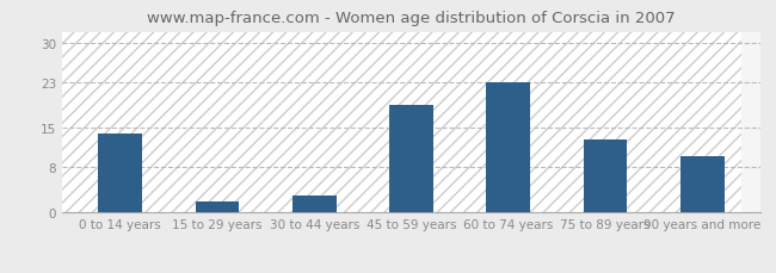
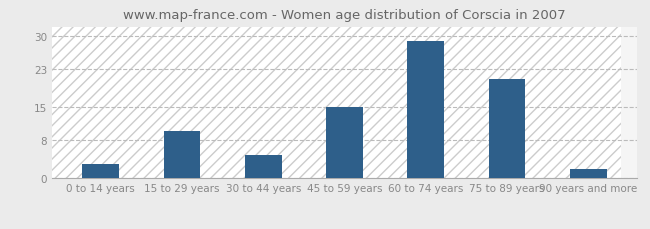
0 to 14 years: 14 -> 3
15 to 29 years: 2 -> 10
30 to 44 years: 3 -> 5
45 to 59 years: 19 -> 15
60 to 74 years: 23 -> 29
75 to 89 years: 13 -> 21
90 years and more: 10 -> 2
